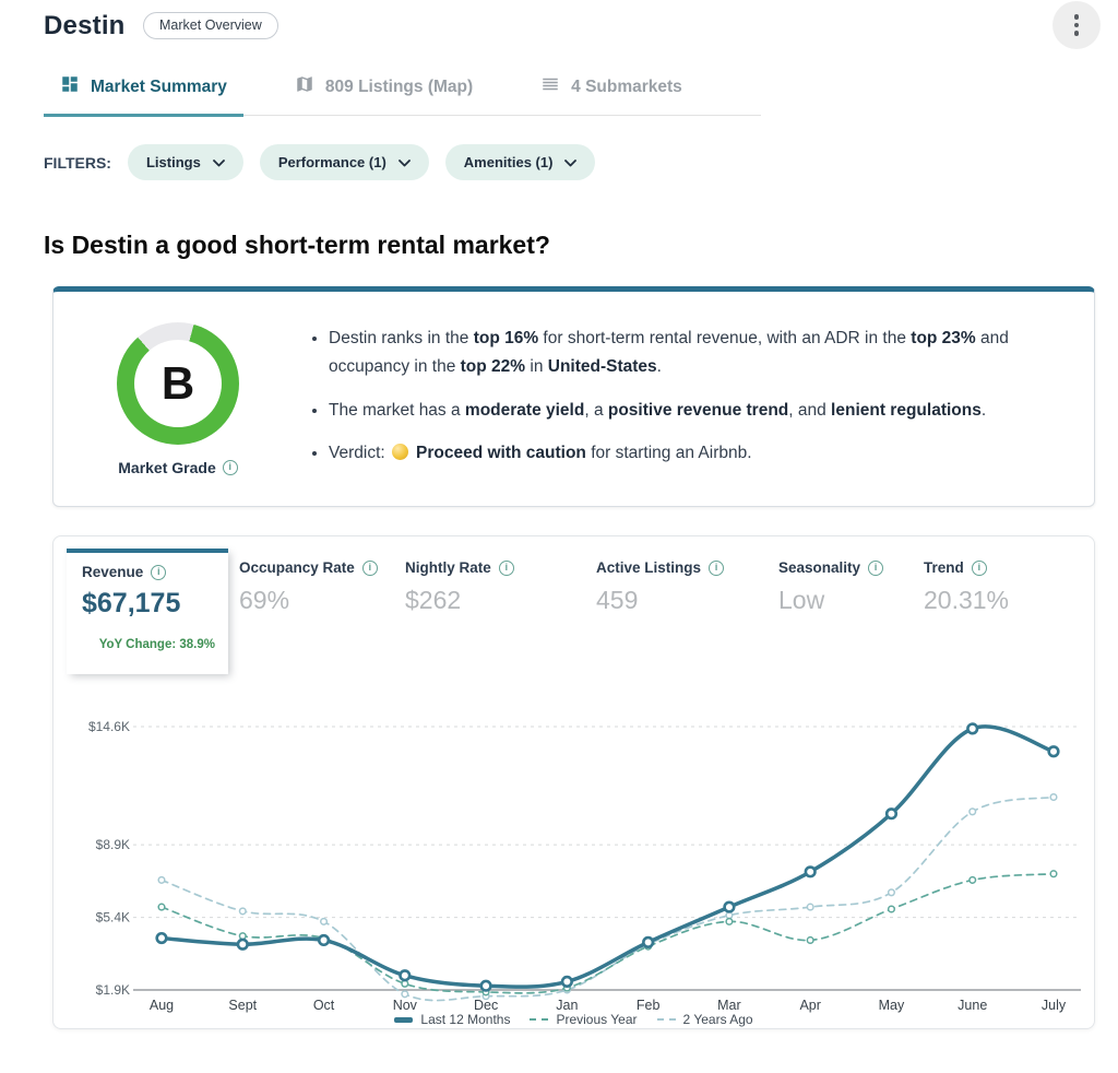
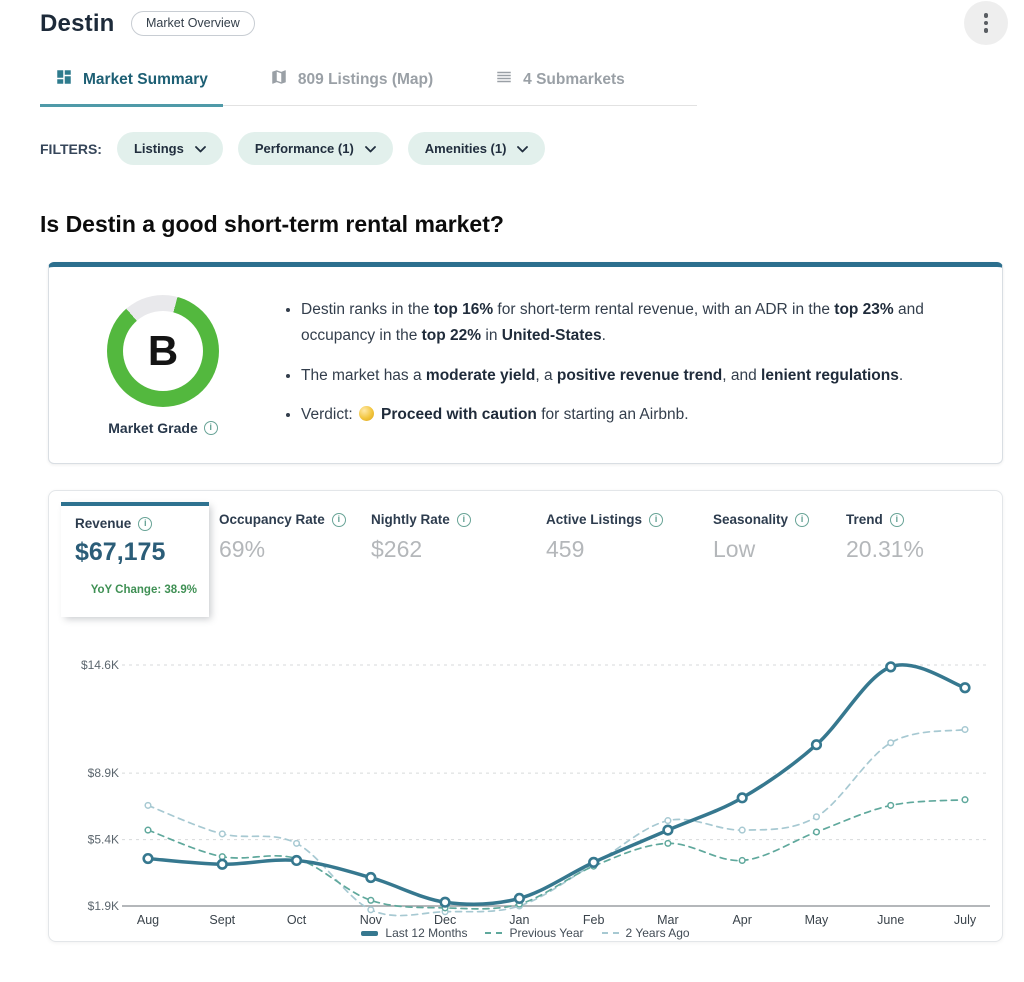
Last 12 Months/Nov: $2.6K -> $3.4K
2 Years Ago/Mar: $5.5K -> $6.4K
